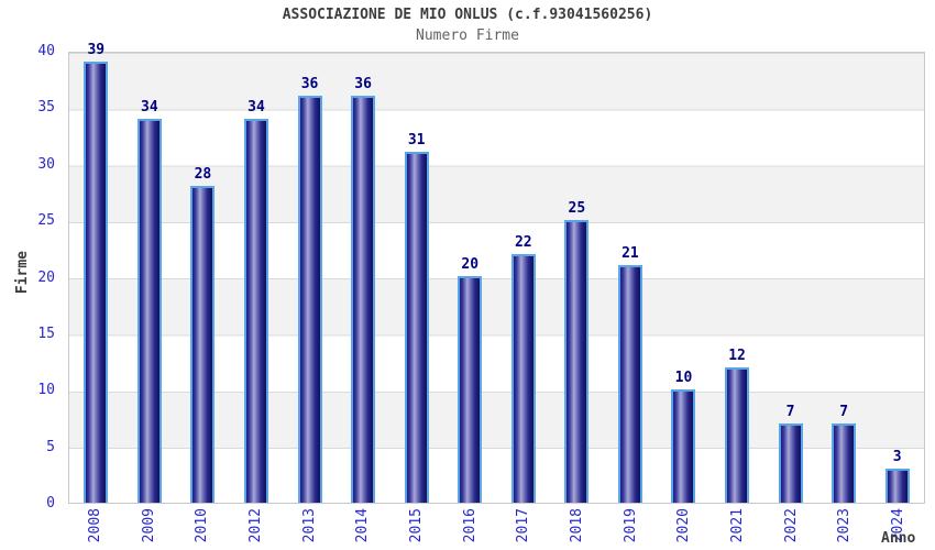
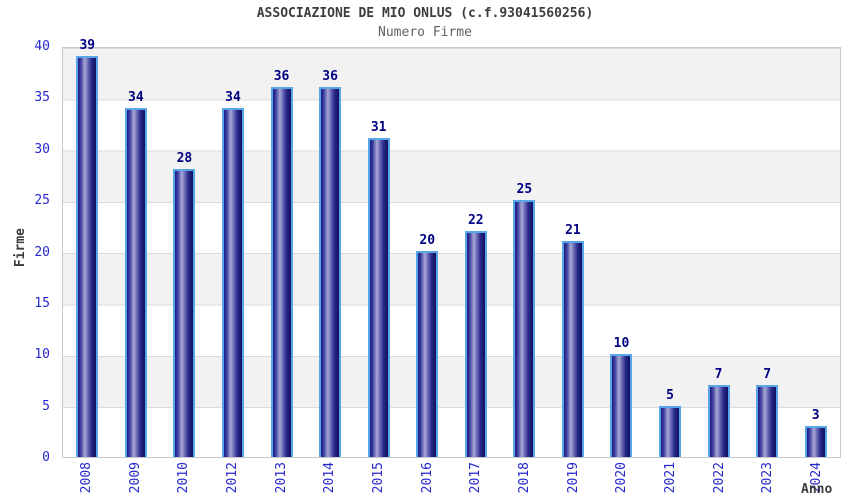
2021: 12 -> 5
